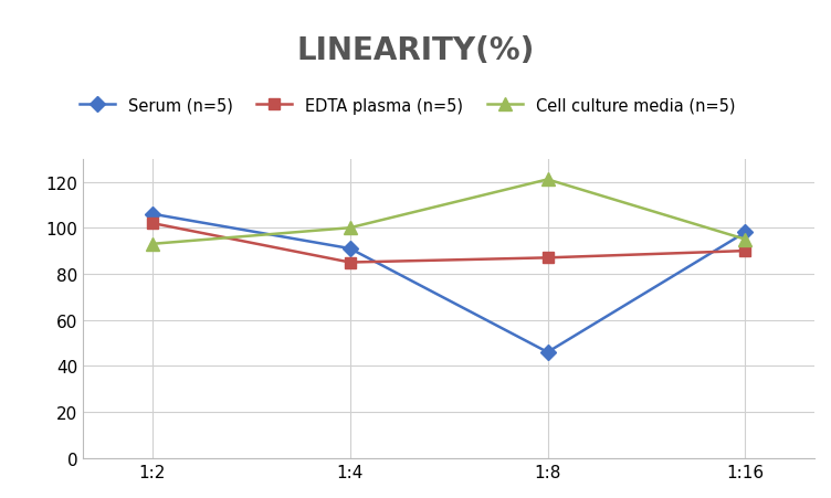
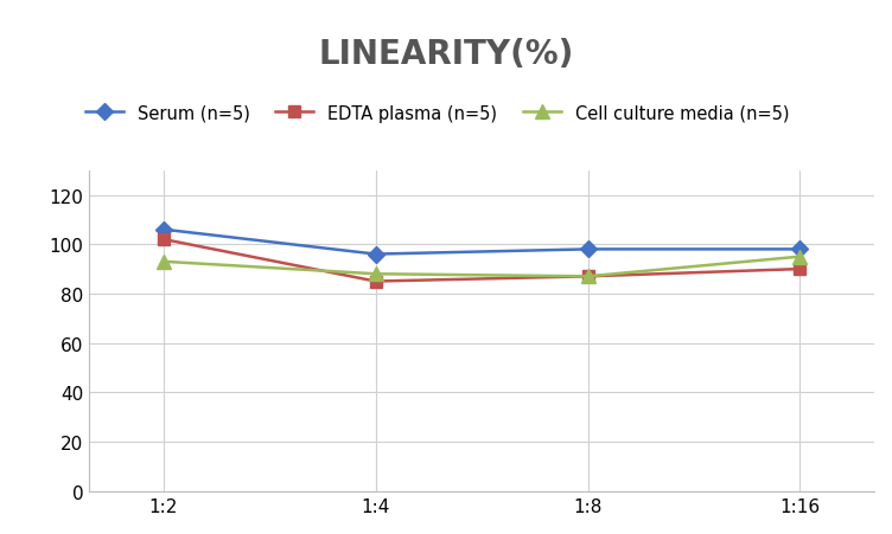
Serum (n=5)/1:4: 91 -> 96
Cell culture media (n=5)/1:4: 100 -> 88
Serum (n=5)/1:8: 46 -> 98
Cell culture media (n=5)/1:8: 121 -> 87
